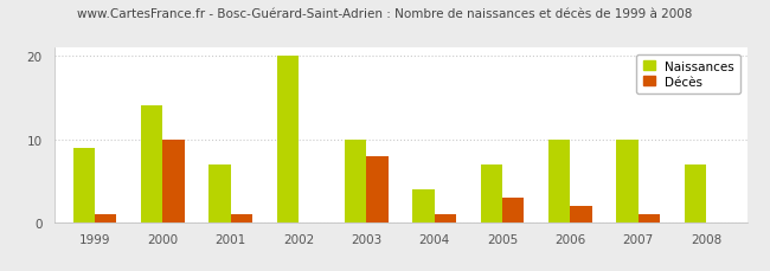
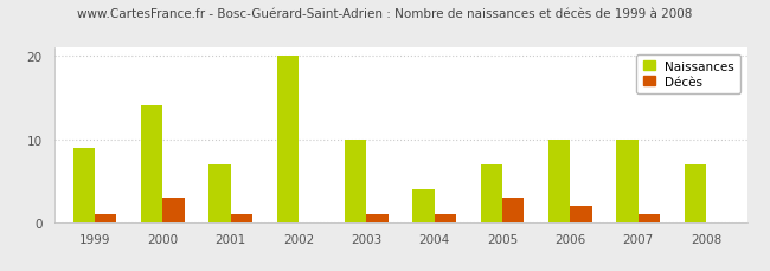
Décès/2000: 10 -> 3
Décès/2003: 8 -> 1
